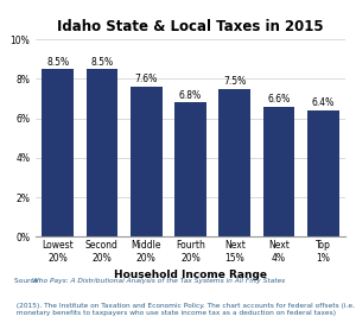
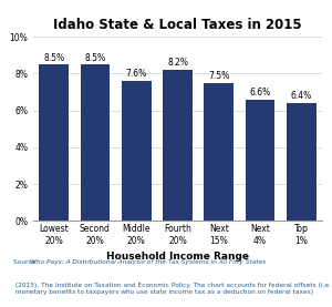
Fourth 20%: 6.8% -> 8.2%
